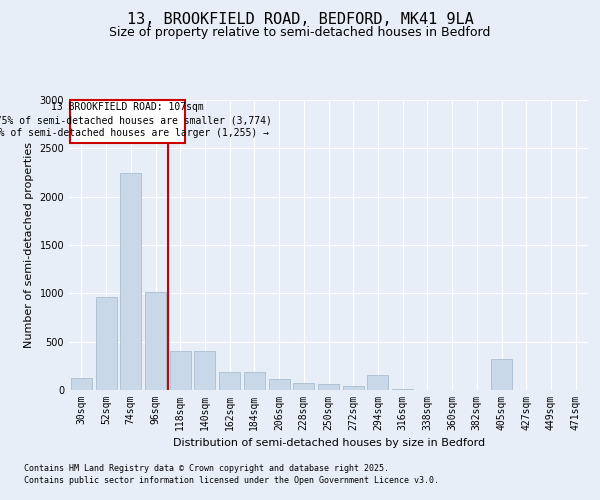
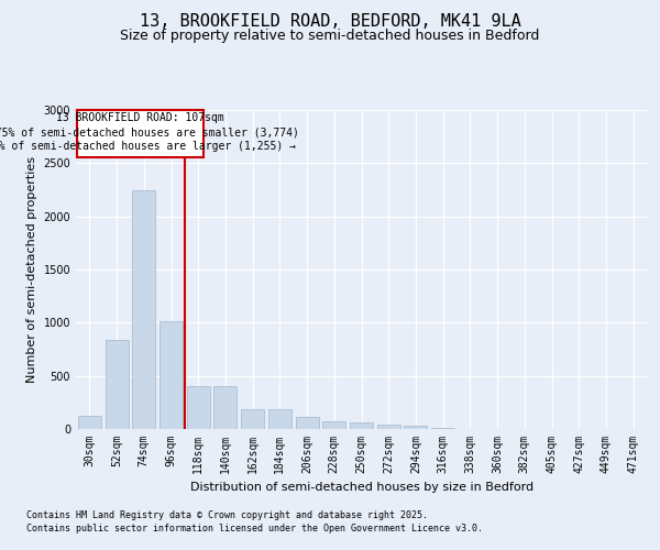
52sqm: 960 -> 840
294sqm: 160 -> 30
405sqm: 320 -> 0
